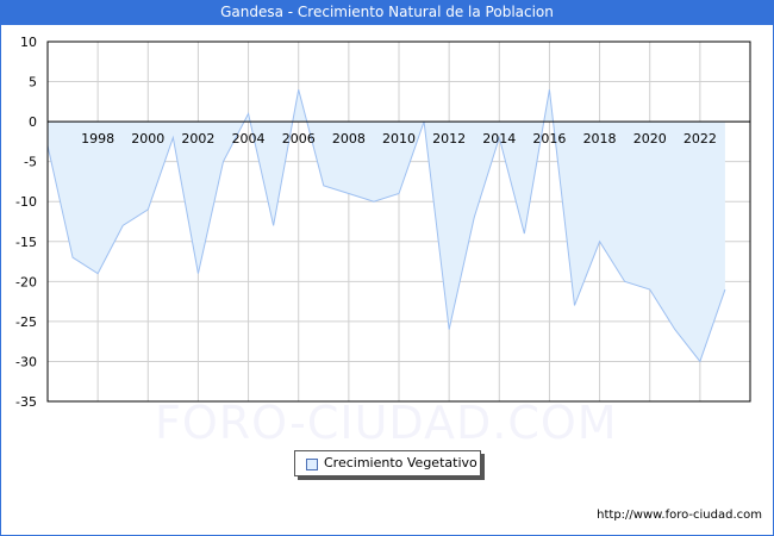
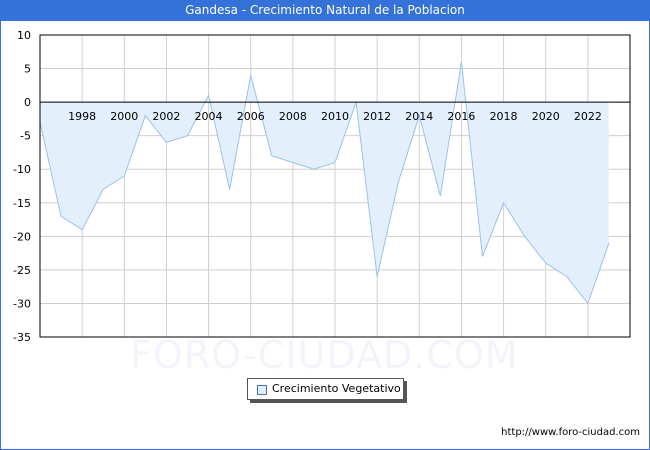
2002: -19 -> -6
2016: 4 -> 6
2020: -21 -> -24
